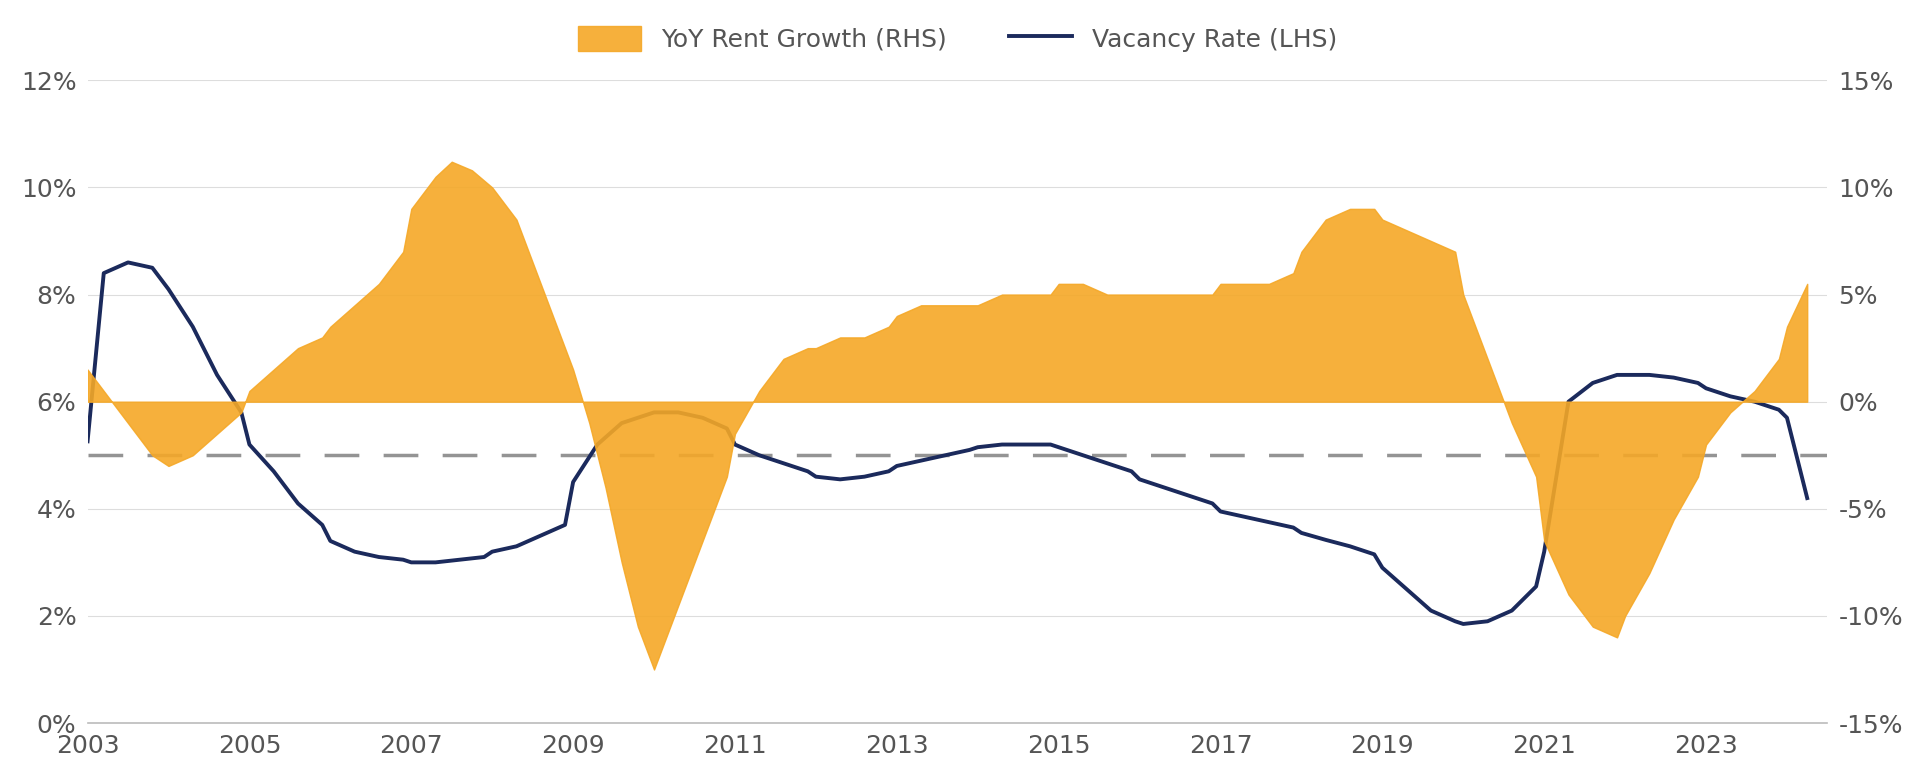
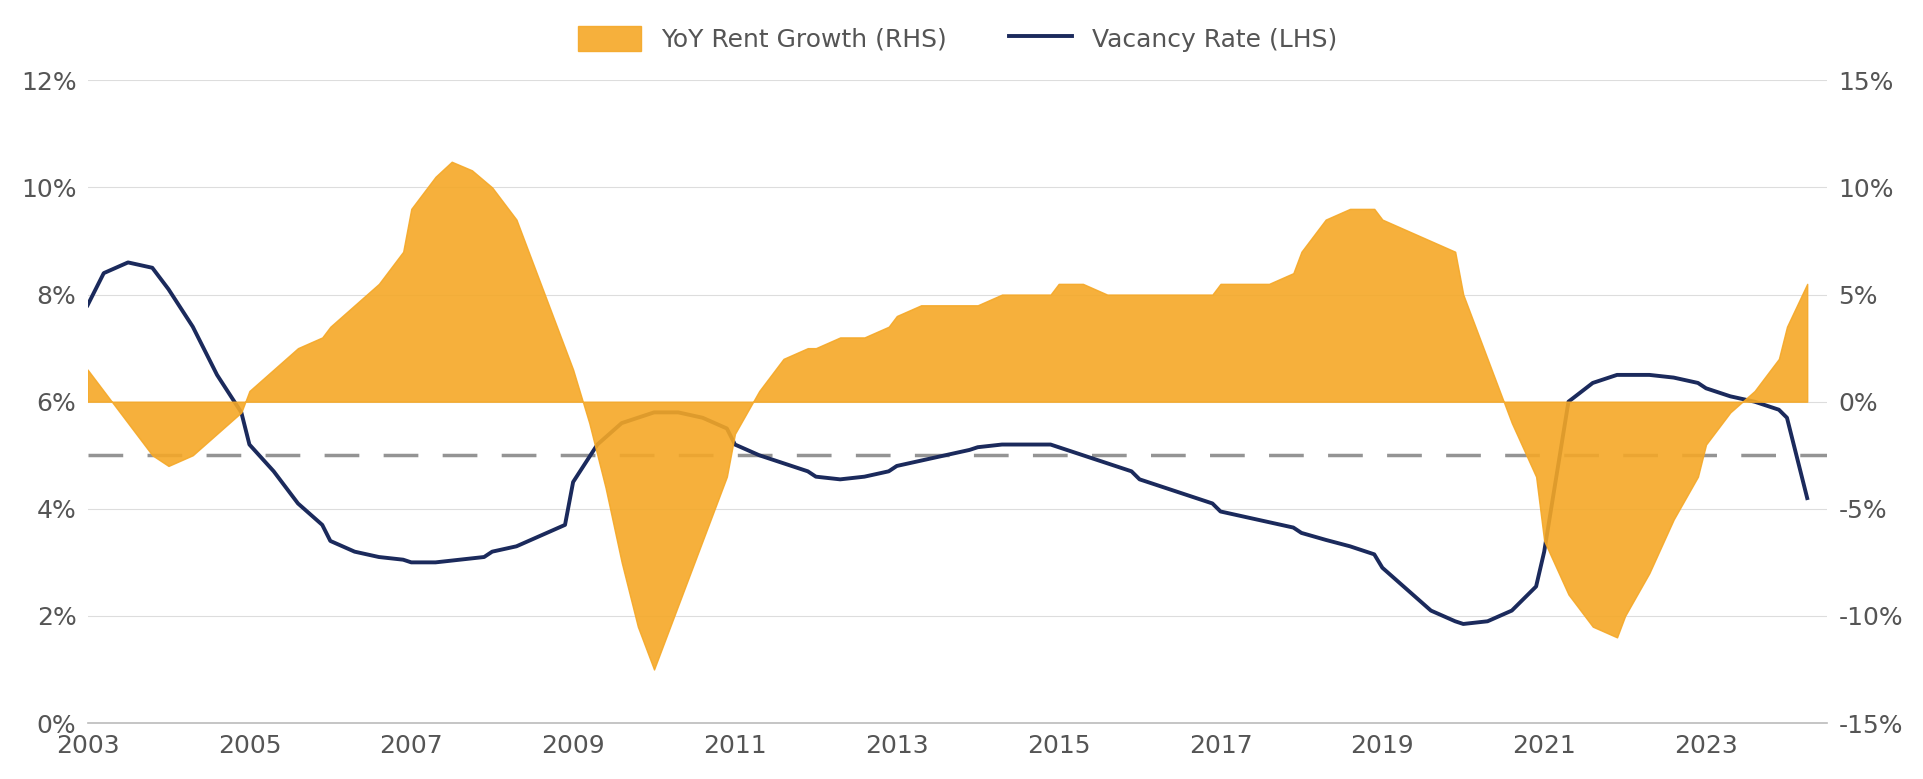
Vacancy Rate (LHS)/2003: 5.26% -> 7.80%
